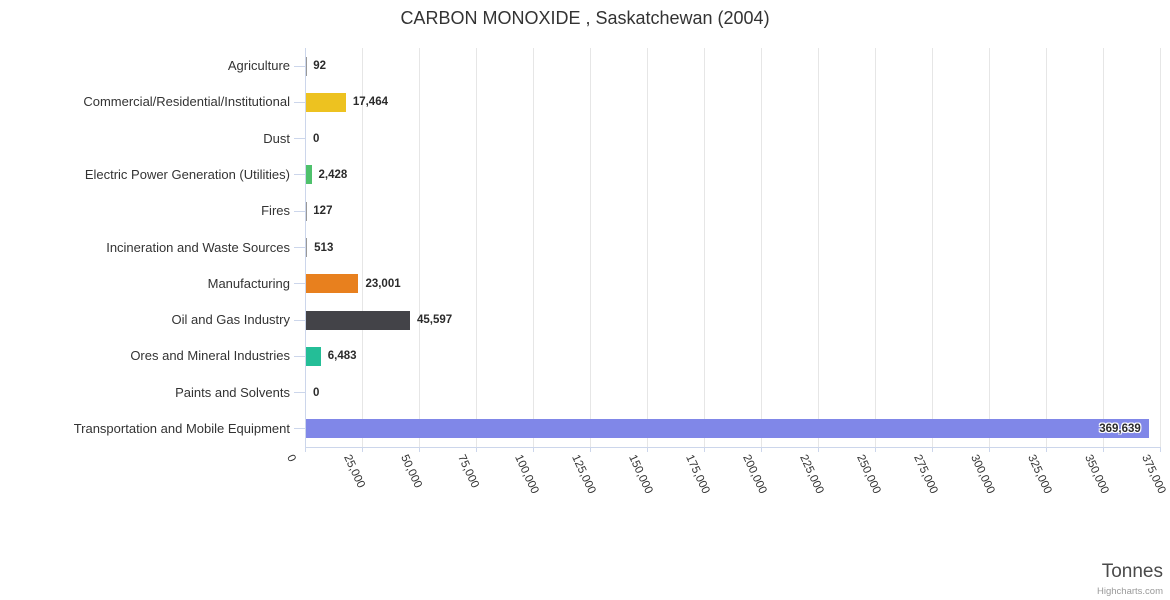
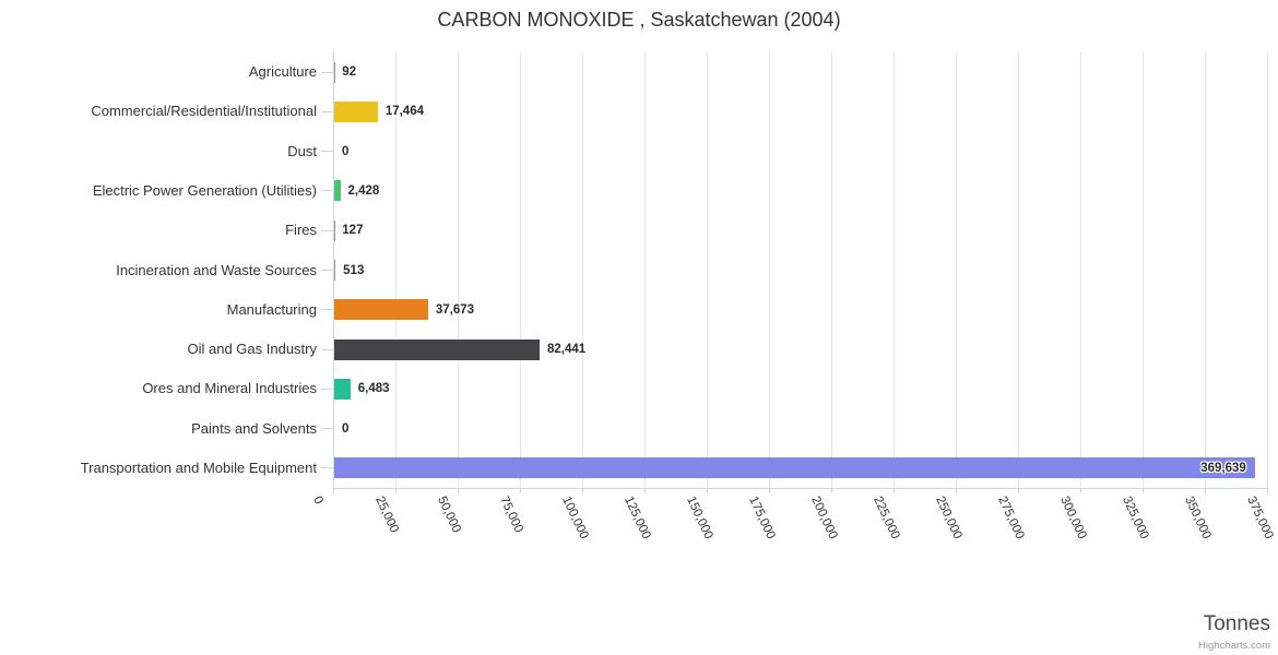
Manufacturing: 23,001 -> 37,673
Oil and Gas Industry: 45,597 -> 82,441
